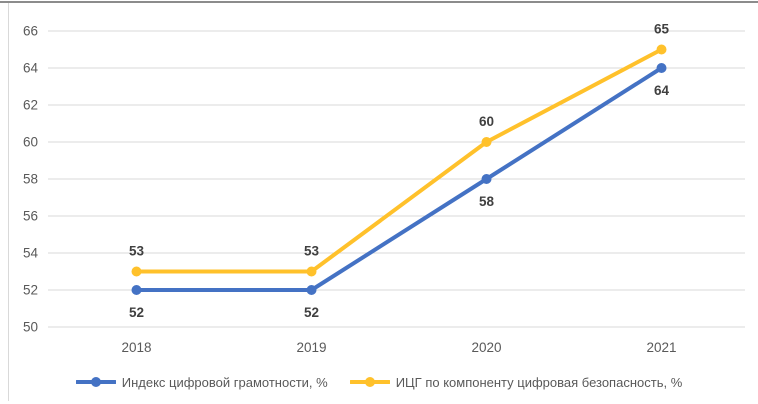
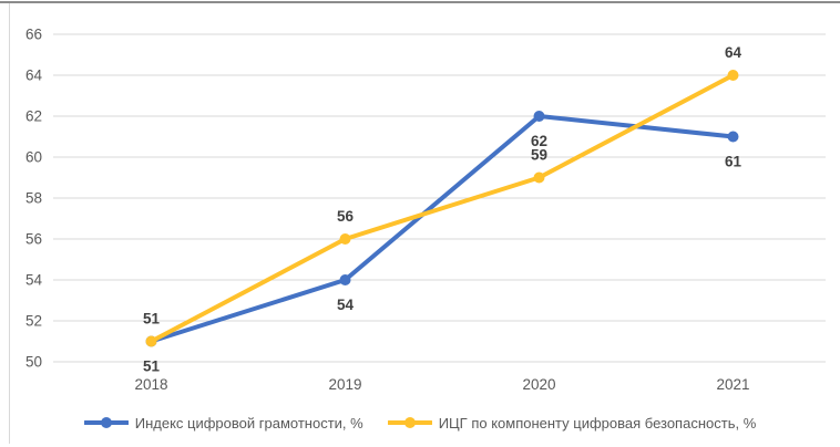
Индекс цифровой грамотности, %/2018: 52 -> 51
ИЦГ по компоненту цифровая безопасность, %/2018: 53 -> 51
Индекс цифровой грамотности, %/2019: 52 -> 54
ИЦГ по компоненту цифровая безопасность, %/2019: 53 -> 56
Индекс цифровой грамотности, %/2020: 58 -> 62
ИЦГ по компоненту цифровая безопасность, %/2020: 60 -> 59
Индекс цифровой грамотности, %/2021: 64 -> 61
ИЦГ по компоненту цифровая безопасность, %/2021: 65 -> 64
